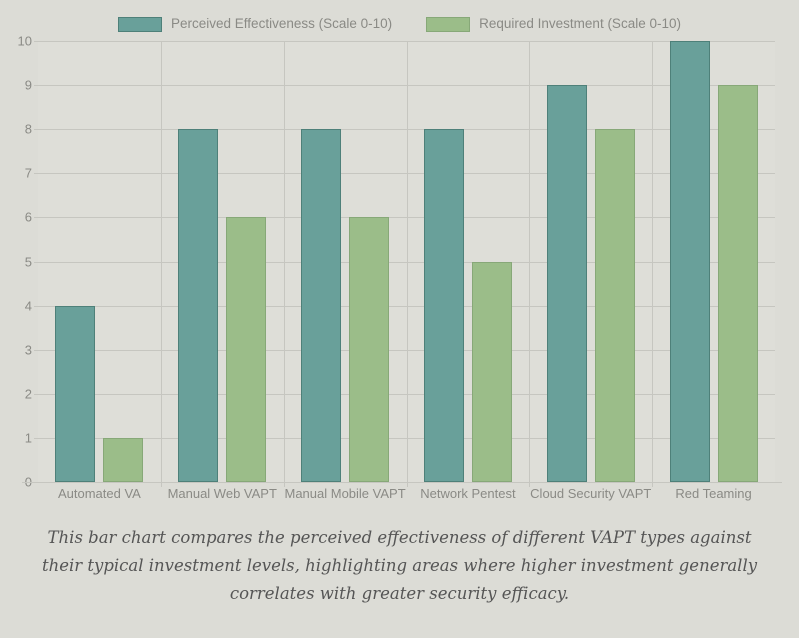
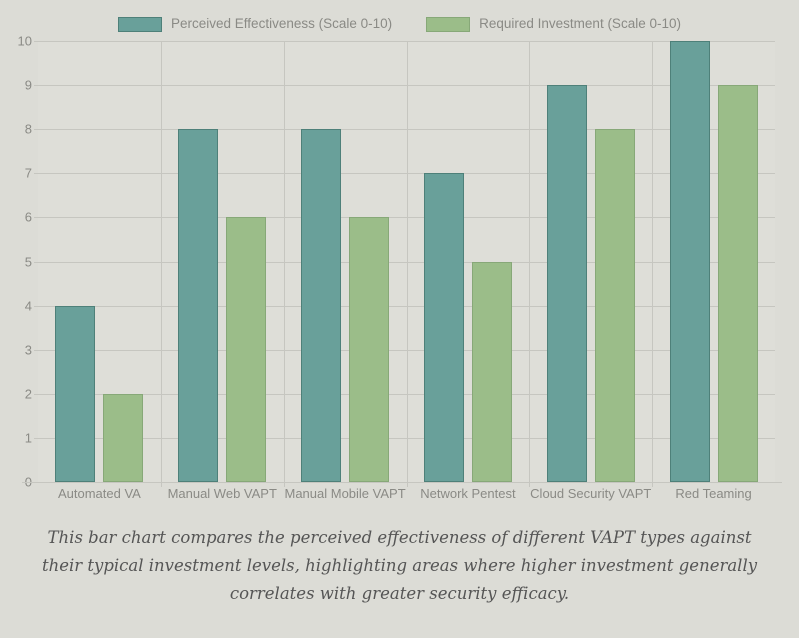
Required Investment (Scale 0-10)/Automated VA: 1 -> 2
Perceived Effectiveness (Scale 0-10)/Network Pentest: 8 -> 7
